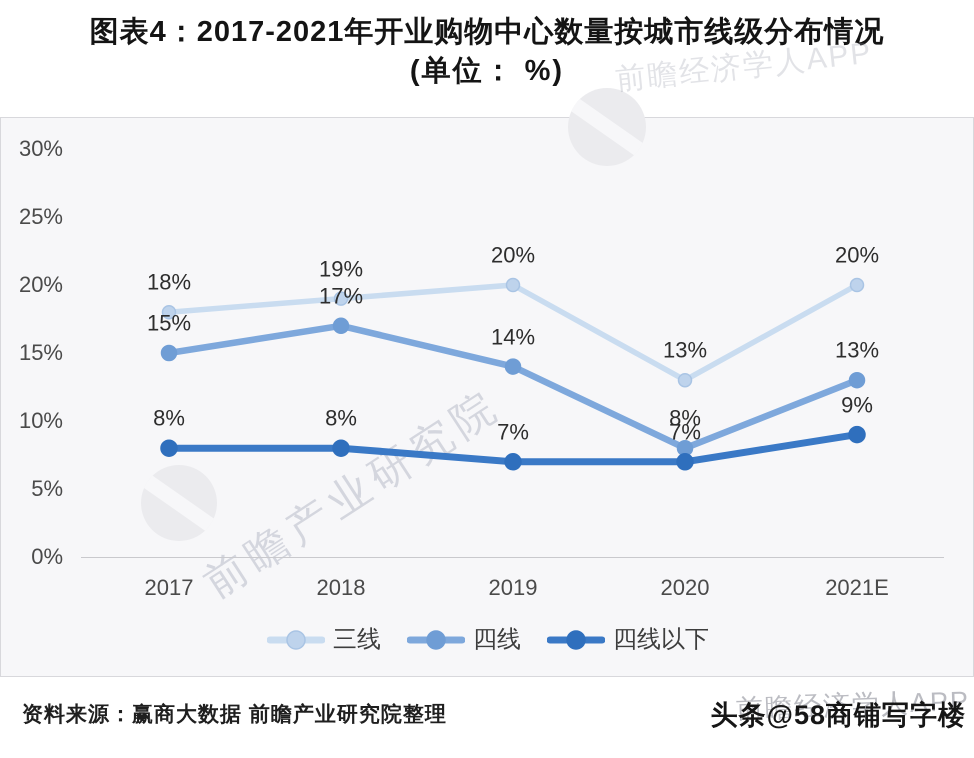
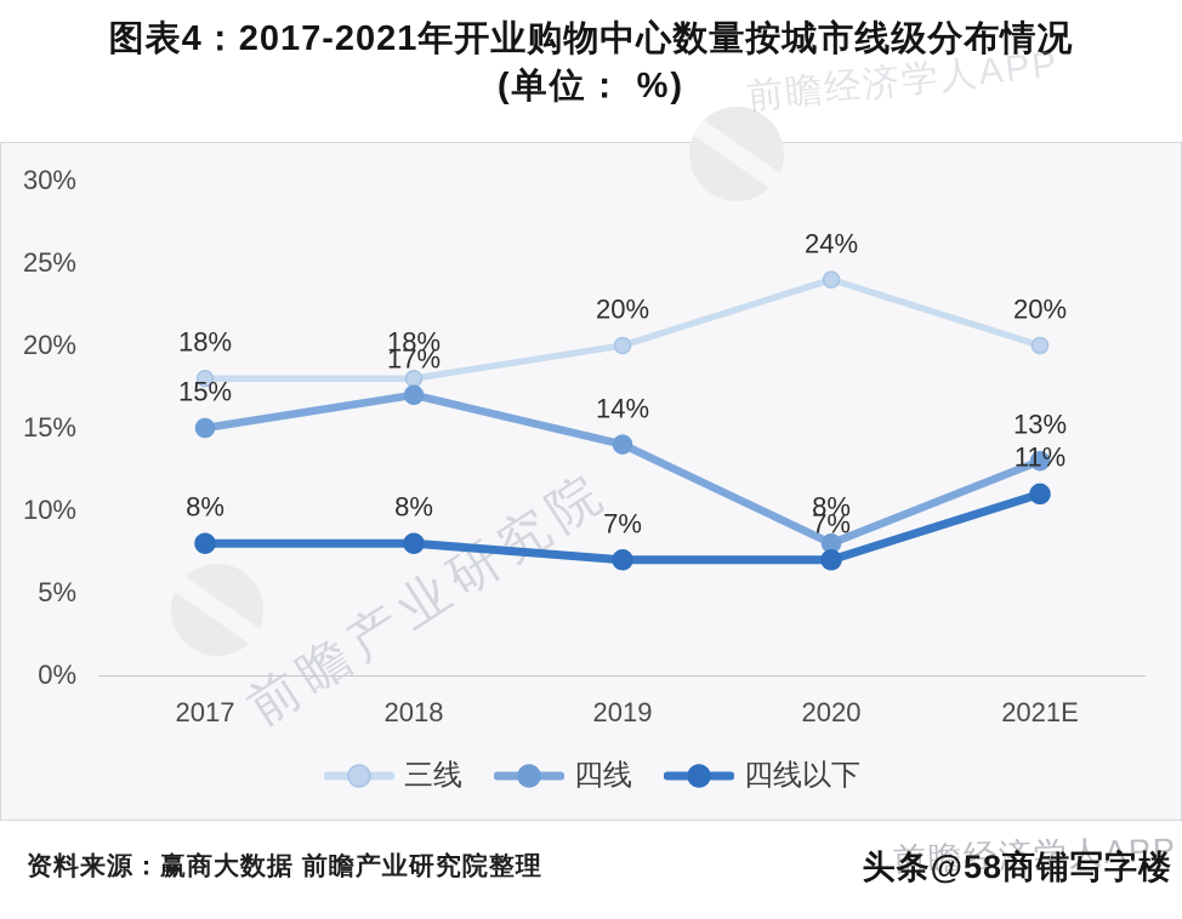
三线/2018: 19% -> 18%
三线/2020: 13% -> 24%
四线以下/2021E: 9% -> 11%
